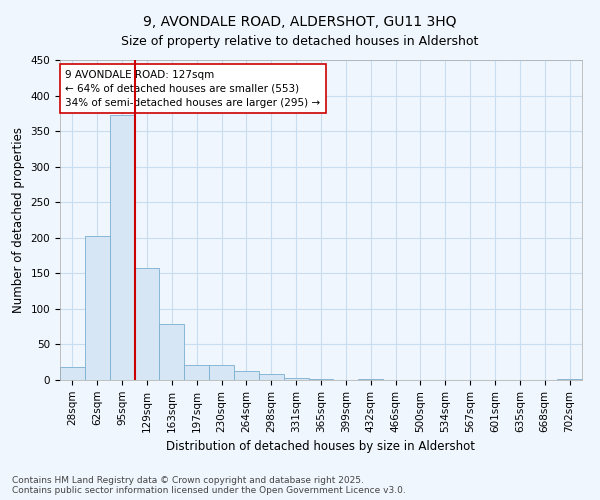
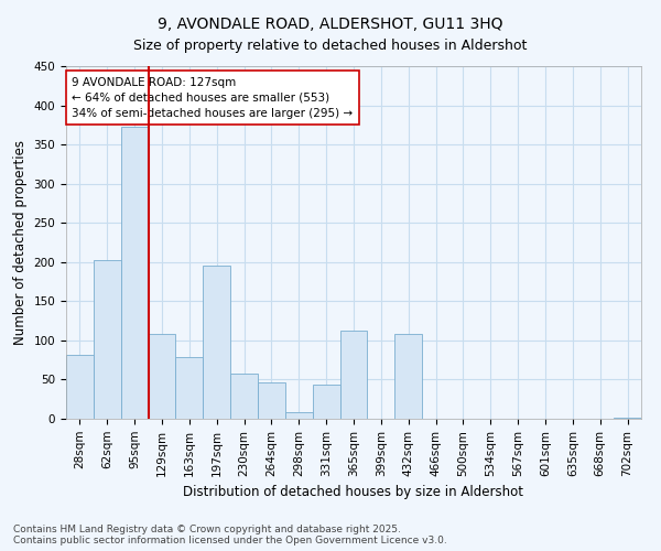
28sqm: 18 -> 82
129sqm: 157 -> 108
197sqm: 21 -> 196
230sqm: 21 -> 58
264sqm: 13 -> 46
331sqm: 3 -> 44
365sqm: 1 -> 112
432sqm: 1 -> 108
